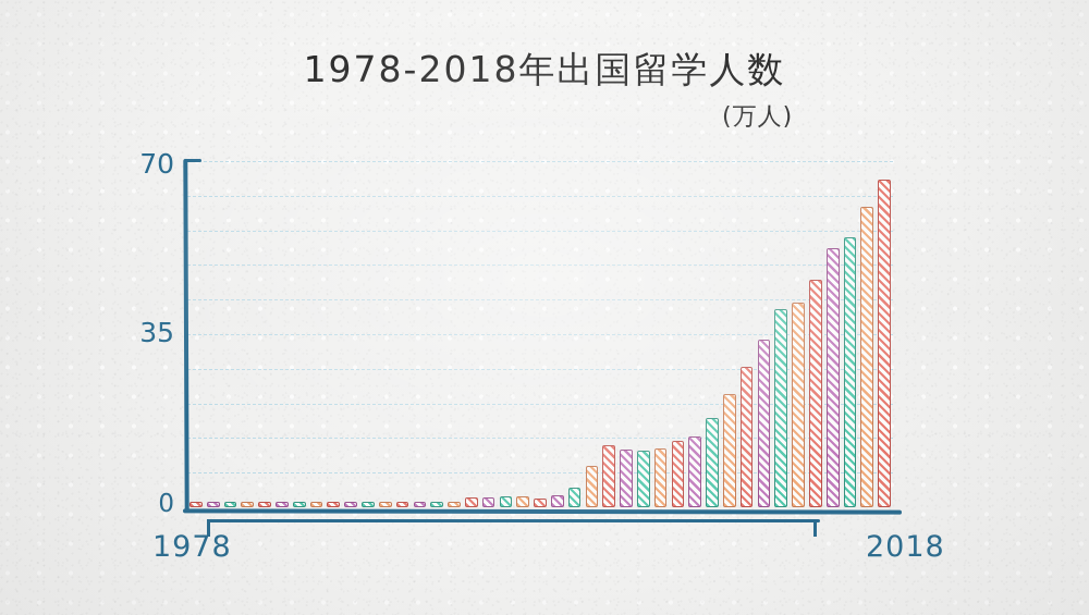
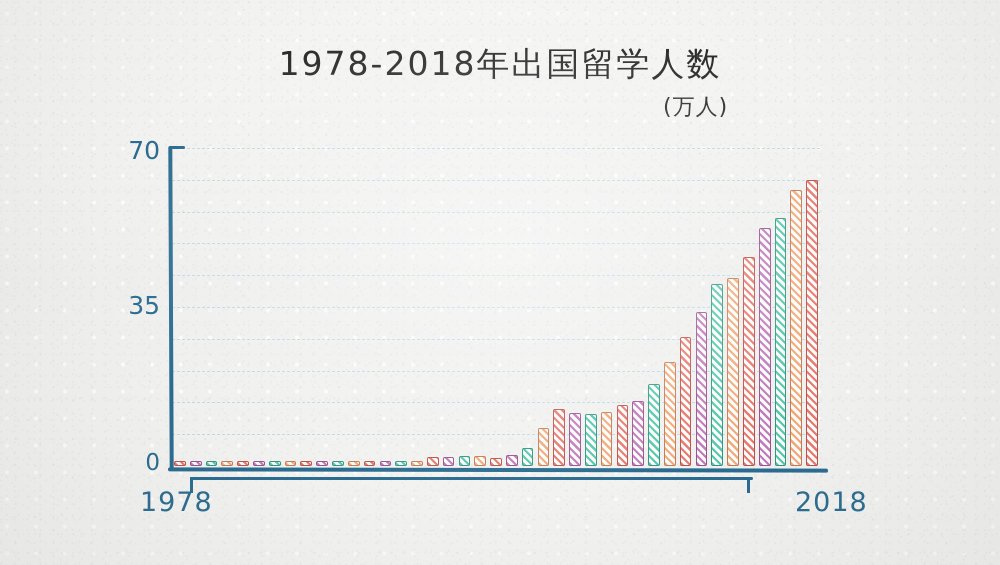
2018: 66 -> 63
